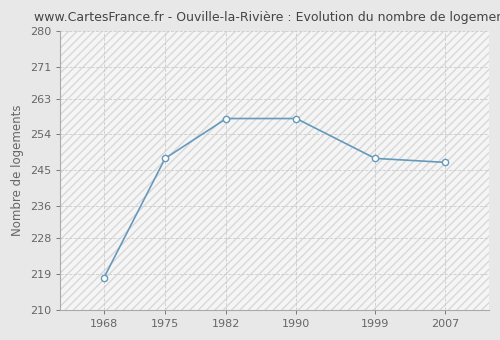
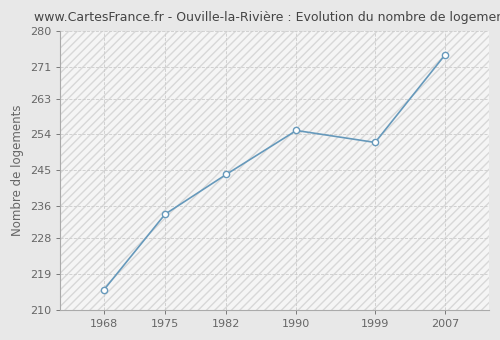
1968: 218 -> 215
1975: 248 -> 234
1982: 258 -> 244
1990: 258 -> 255
1999: 248 -> 252
2007: 247 -> 274
